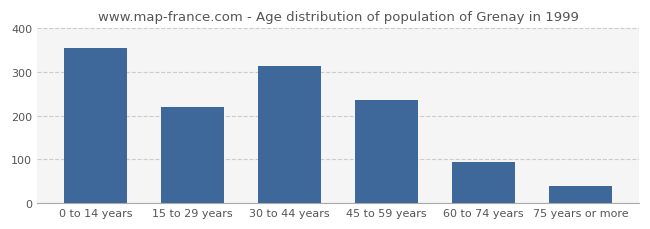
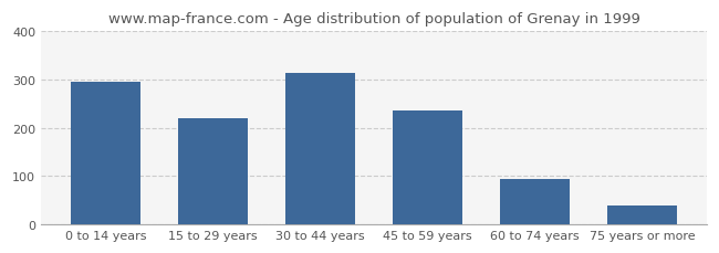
0 to 14 years: 355 -> 295
